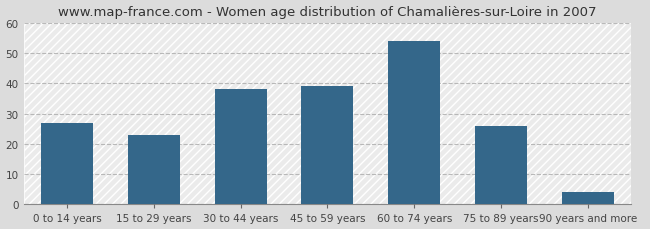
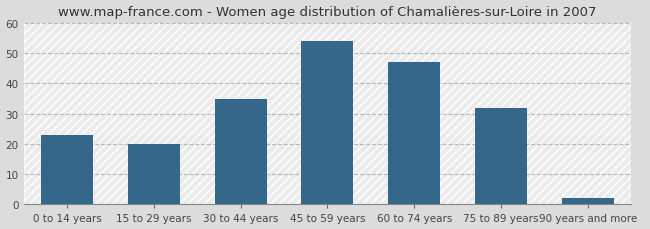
0 to 14 years: 27 -> 23
15 to 29 years: 23 -> 20
30 to 44 years: 38 -> 35
45 to 59 years: 39 -> 54
60 to 74 years: 54 -> 47
75 to 89 years: 26 -> 32
90 years and more: 4 -> 2
